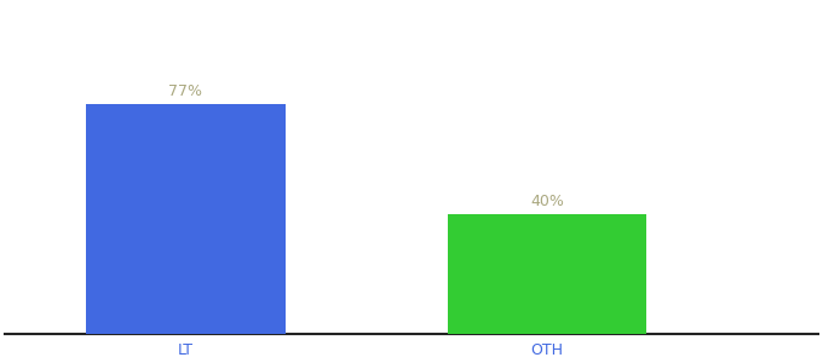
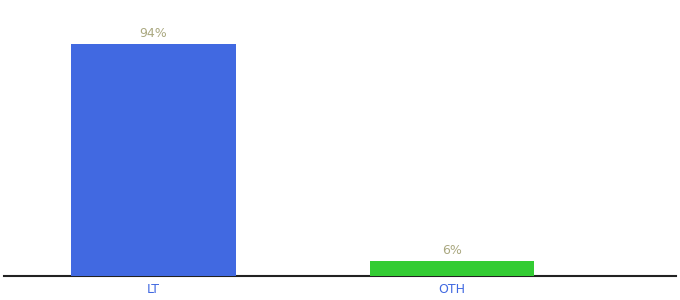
LT: 77% -> 94%
OTH: 40% -> 6%
